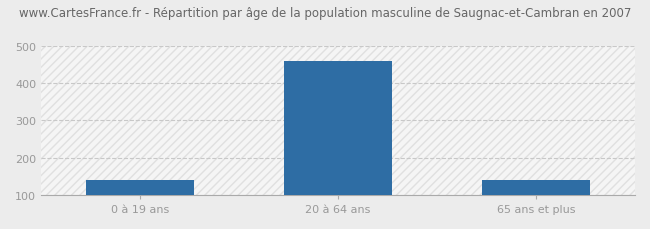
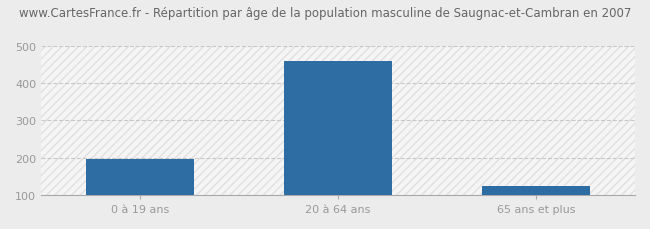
0 à 19 ans: 140 -> 195
65 ans et plus: 140 -> 125
